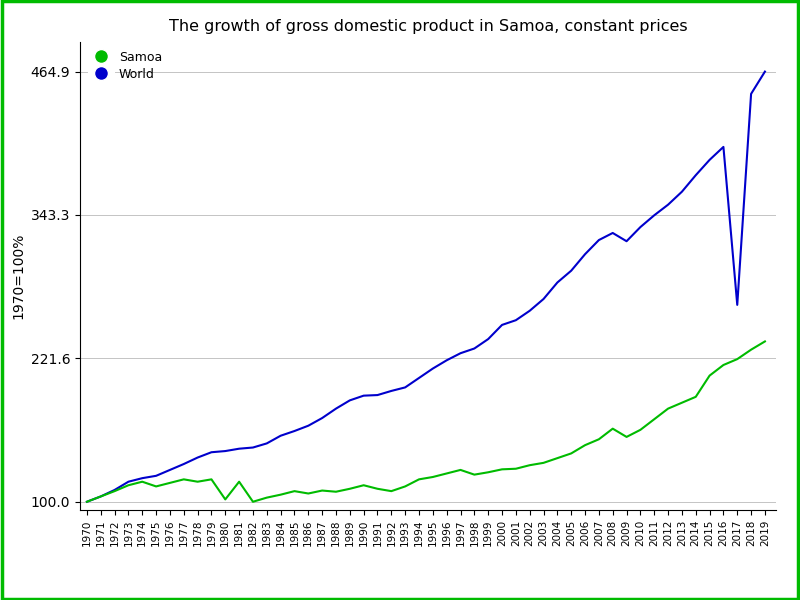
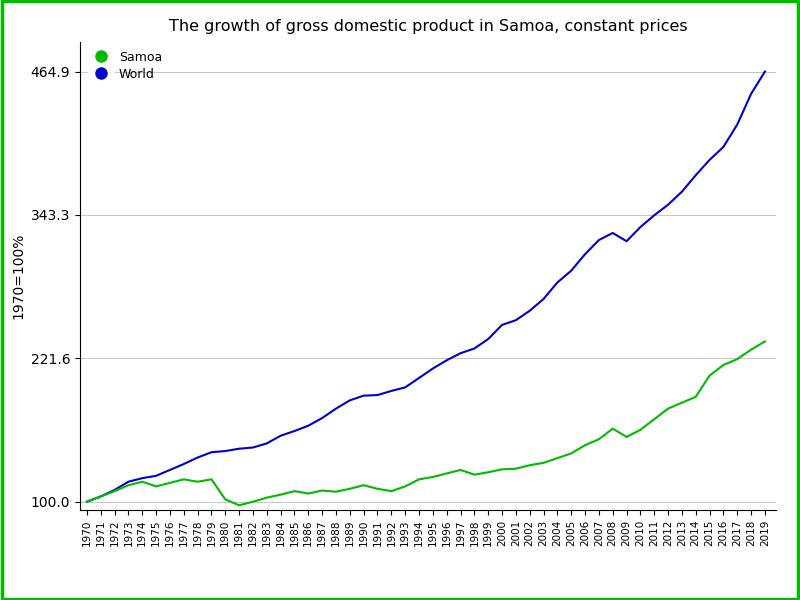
Samoa/1981: 117 -> 97
World/2017: 267 -> 420
